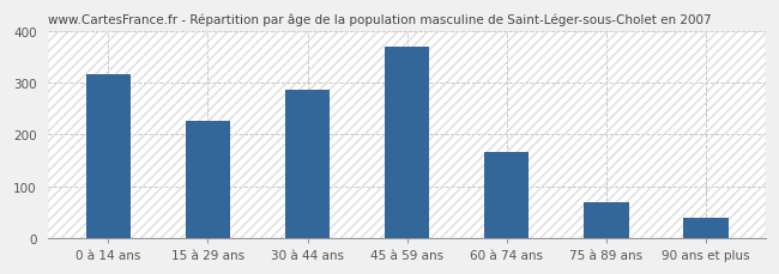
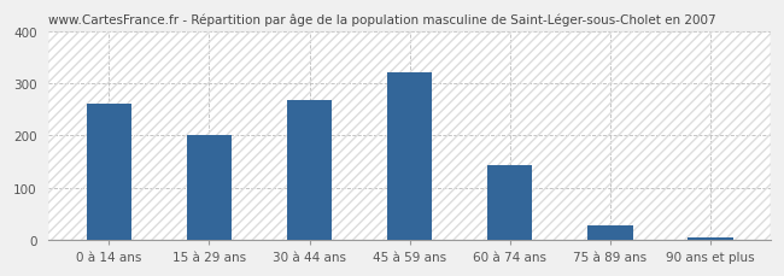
0 à 14 ans: 315 -> 260
15 à 29 ans: 225 -> 200
30 à 44 ans: 285 -> 267
45 à 59 ans: 370 -> 320
60 à 74 ans: 165 -> 142
75 à 89 ans: 70 -> 28
90 ans et plus: 40 -> 5
